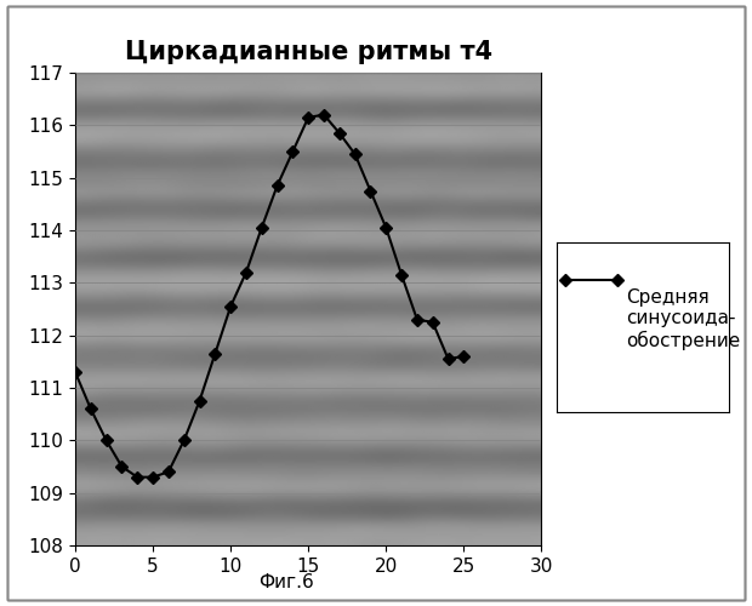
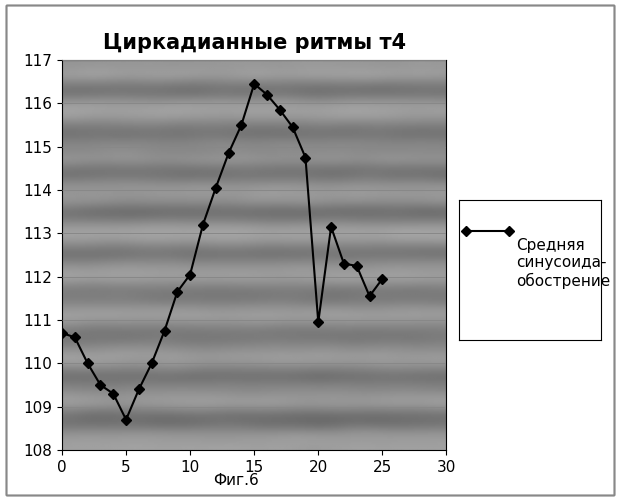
0: 111.30 -> 110.70
5: 109.30 -> 108.70
10: 112.55 -> 112.05
15: 116.15 -> 116.45
20: 114.05 -> 110.95
25: 111.60 -> 111.95
